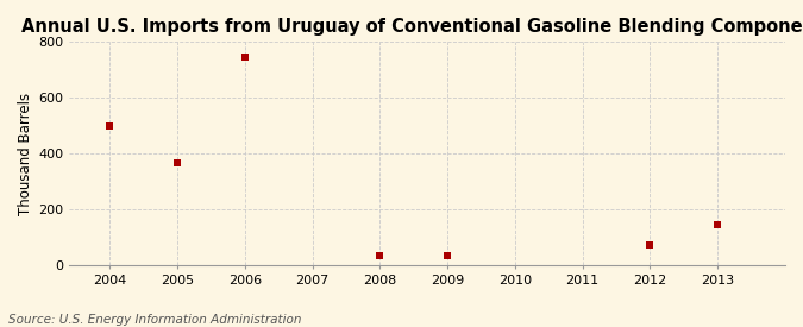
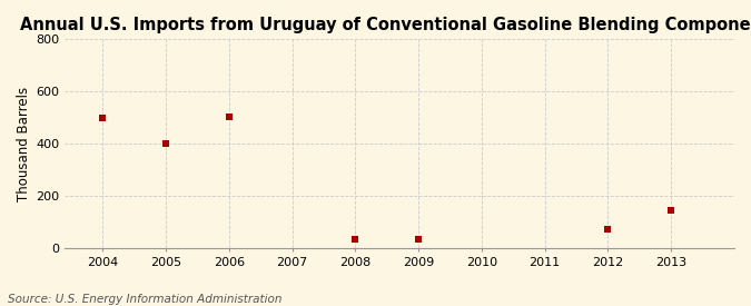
2005: 365 -> 400
2006: 745 -> 505
